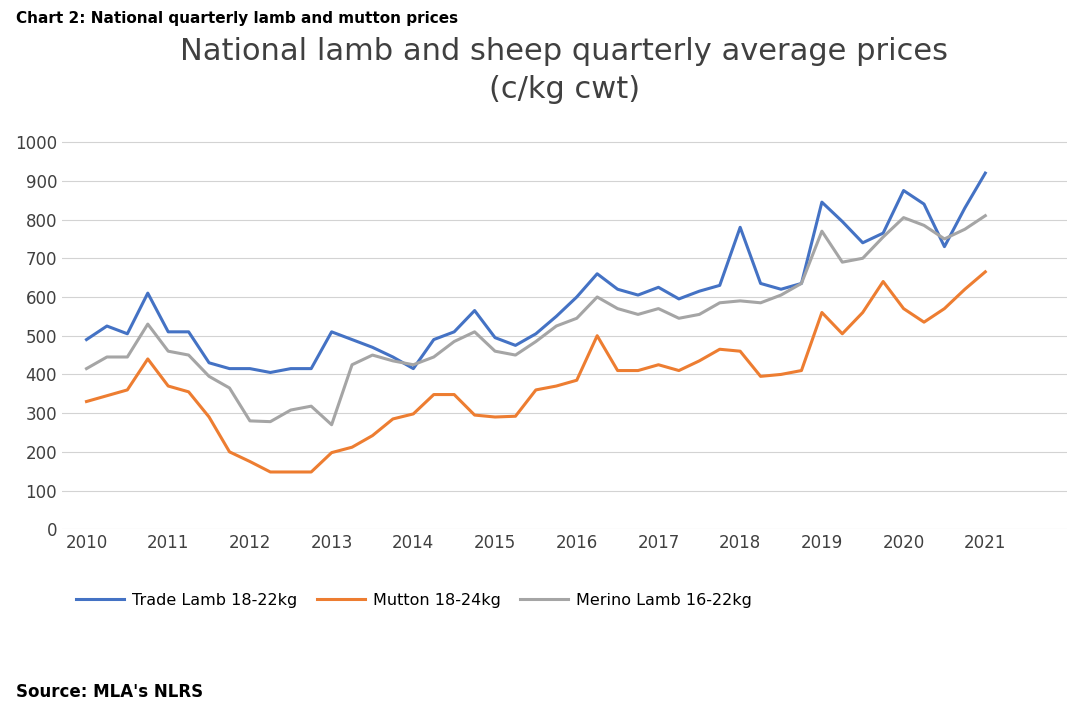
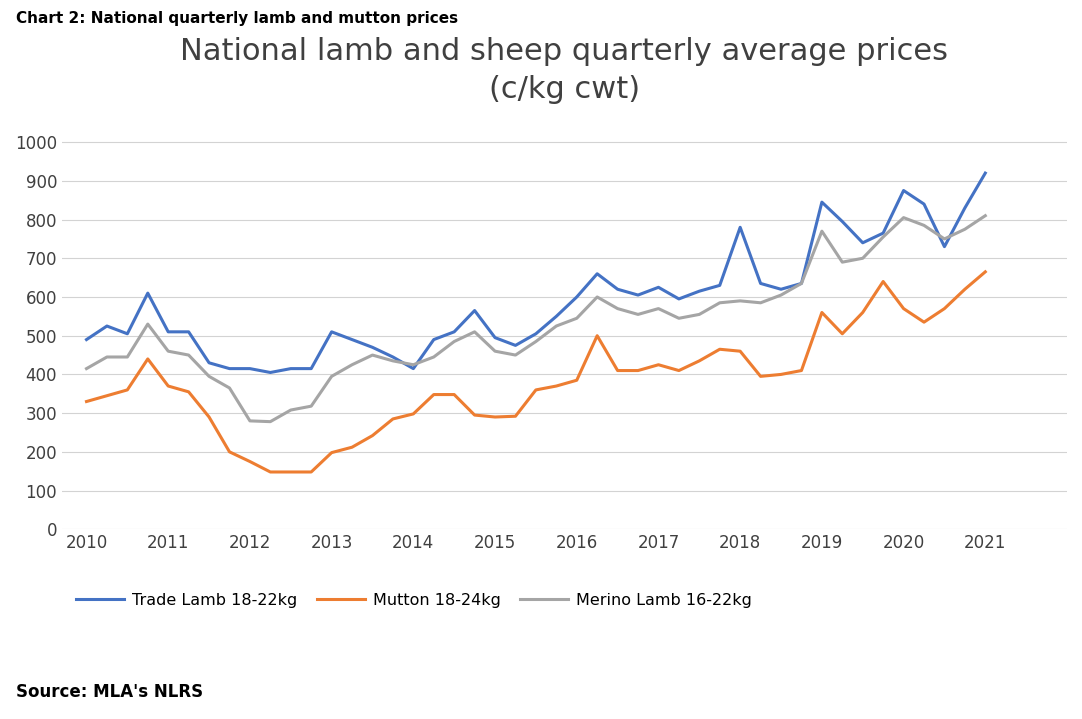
Merino Lamb 16-22kg/2013: 270 -> 395
